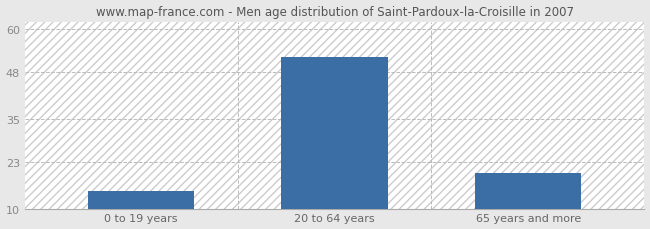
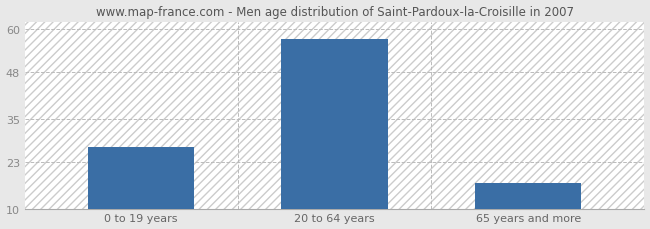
0 to 19 years: 15 -> 27
20 to 64 years: 52 -> 57
65 years and more: 20 -> 17
